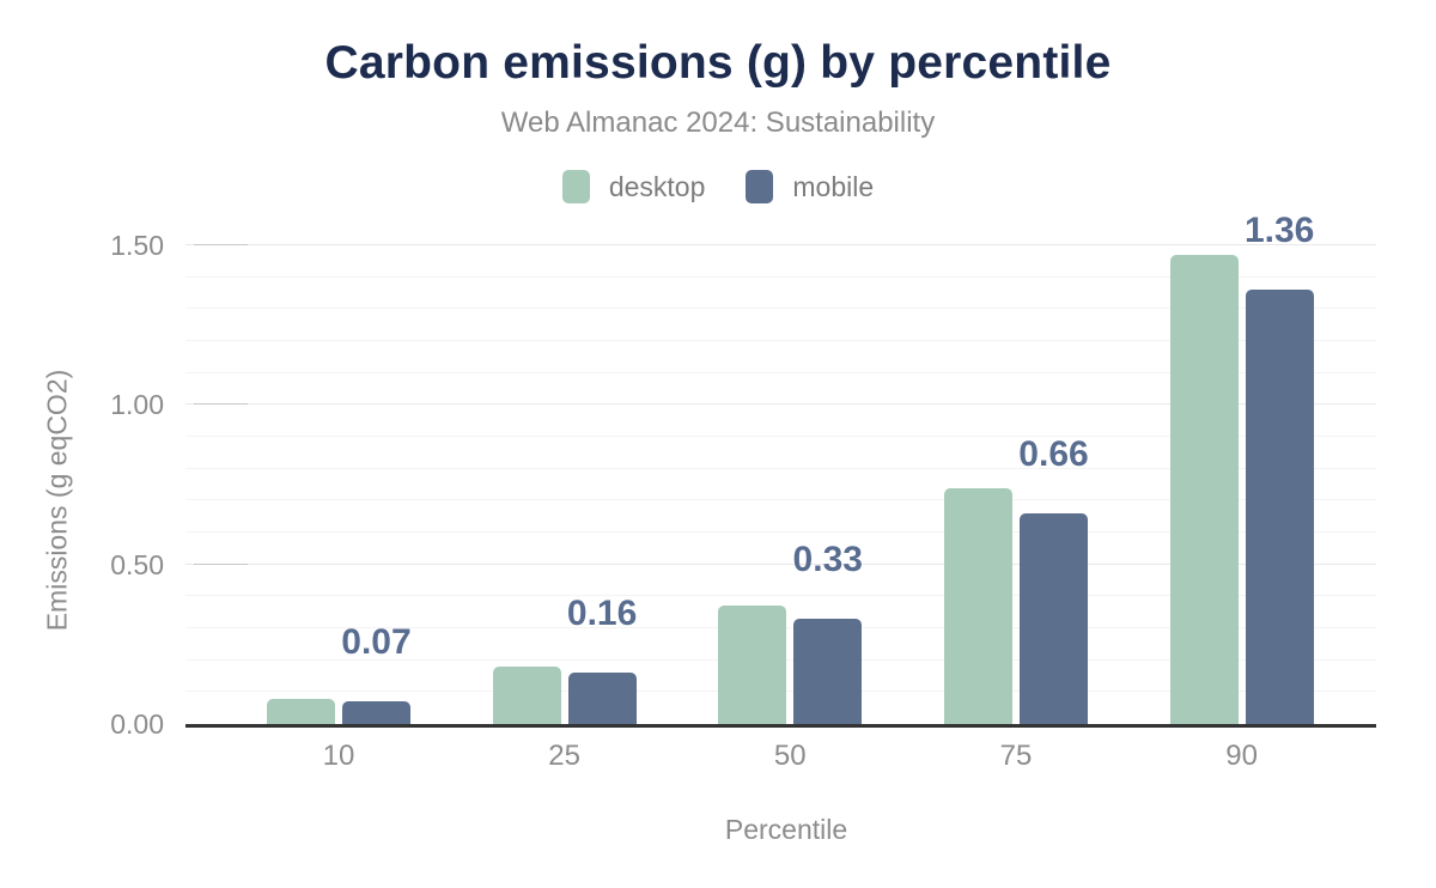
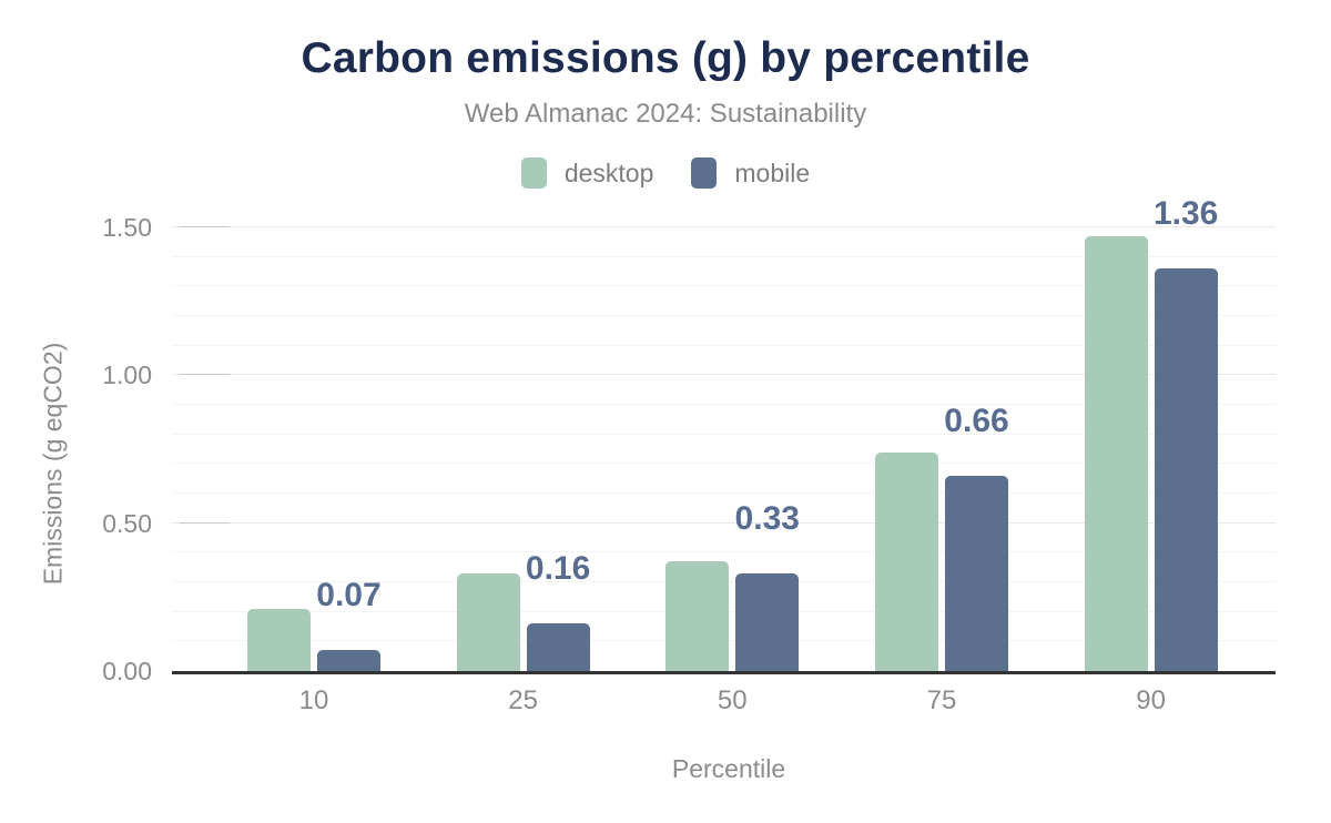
desktop/10: 0.08 -> 0.21
desktop/25: 0.18 -> 0.33
